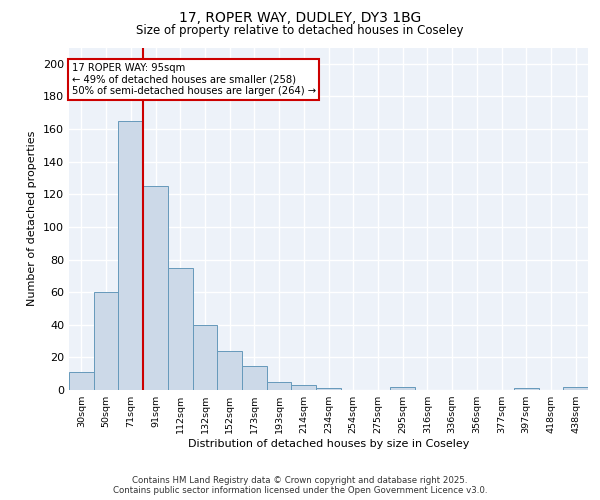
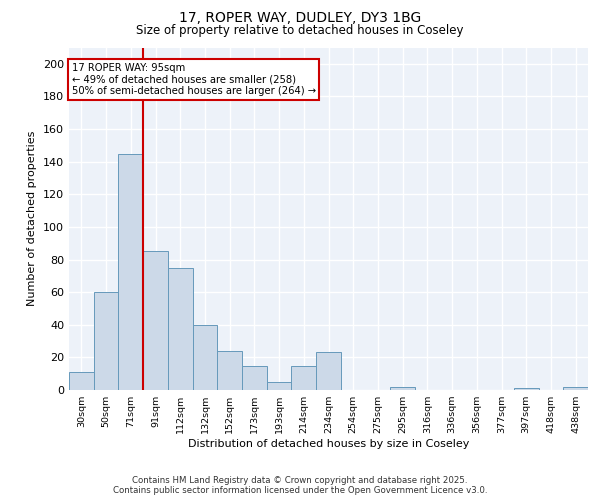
71sqm: 165 -> 145
91sqm: 125 -> 85
214sqm: 3 -> 15
234sqm: 1 -> 23
